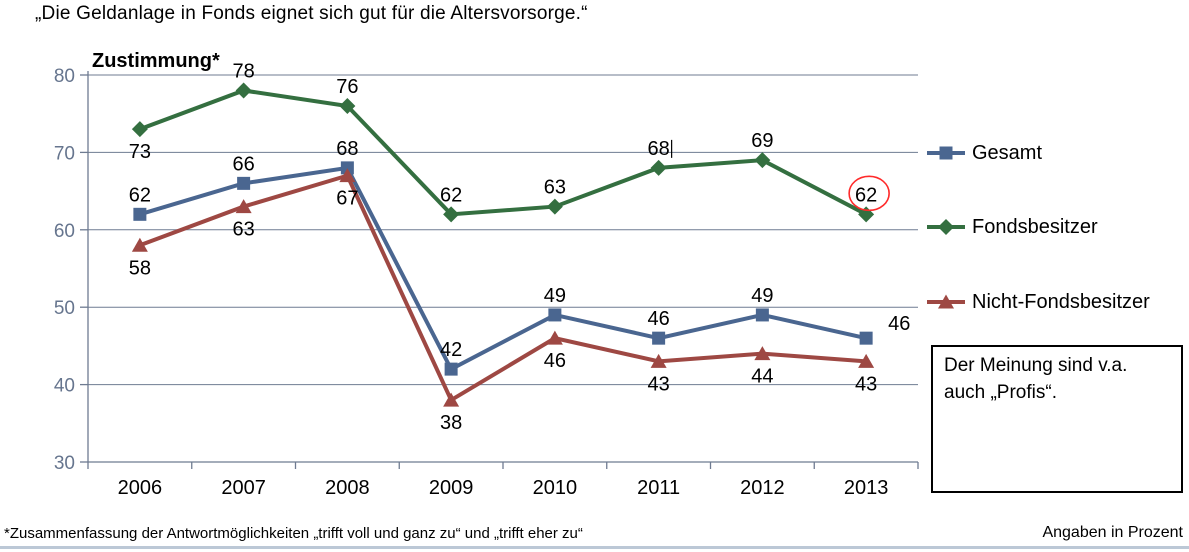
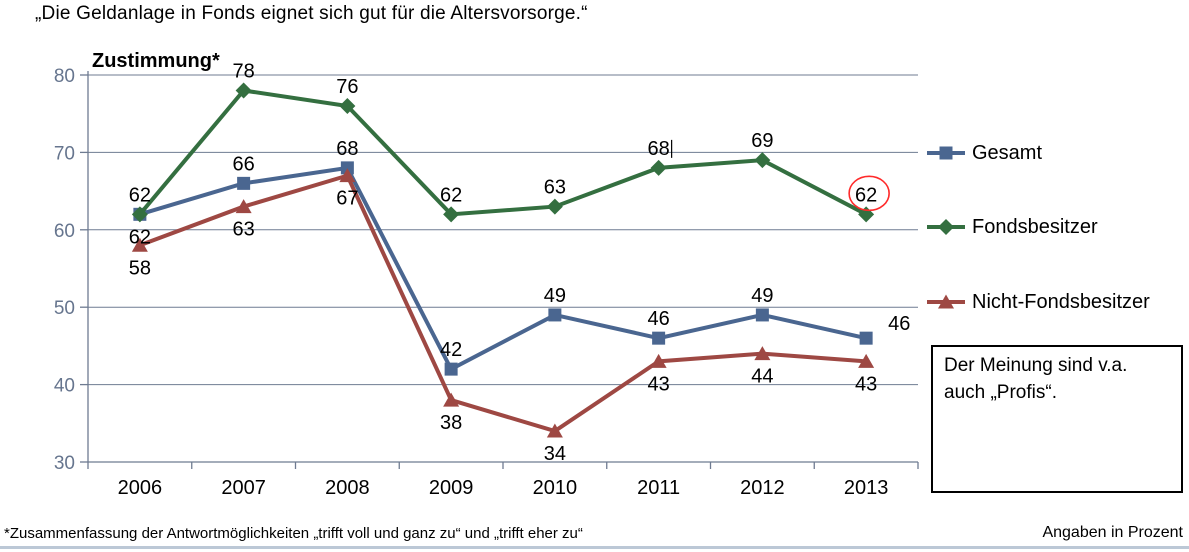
Fondsbesitzer/2006: 73 -> 62
Nicht-Fondsbesitzer/2010: 46 -> 34
